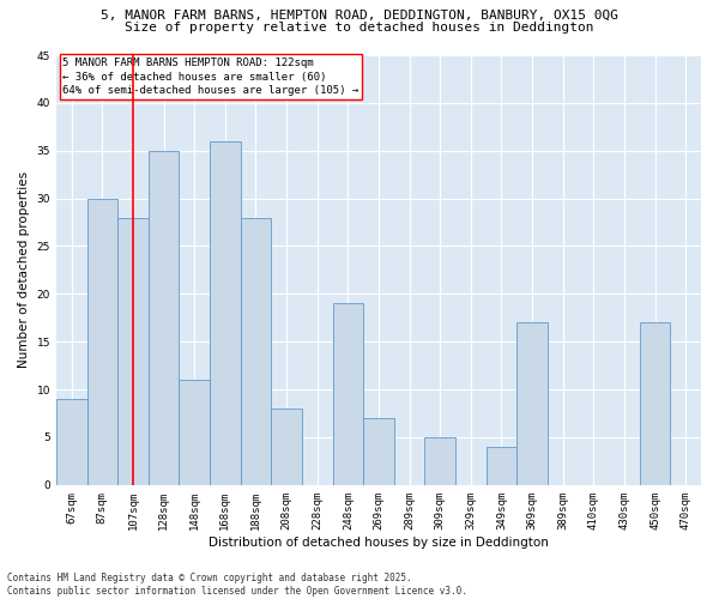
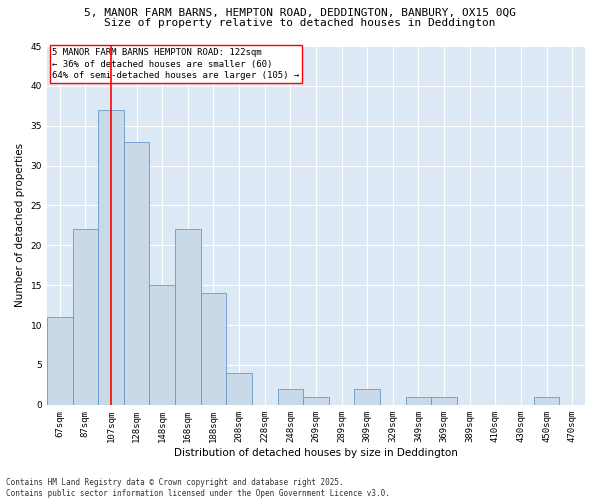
67sqm: 9 -> 11
87sqm: 30 -> 22
107sqm: 28 -> 37
128sqm: 35 -> 33
148sqm: 11 -> 15
168sqm: 36 -> 22
188sqm: 28 -> 14
208sqm: 8 -> 4
248sqm: 19 -> 2
269sqm: 7 -> 1
309sqm: 5 -> 2
349sqm: 4 -> 1
369sqm: 17 -> 1
450sqm: 17 -> 1
